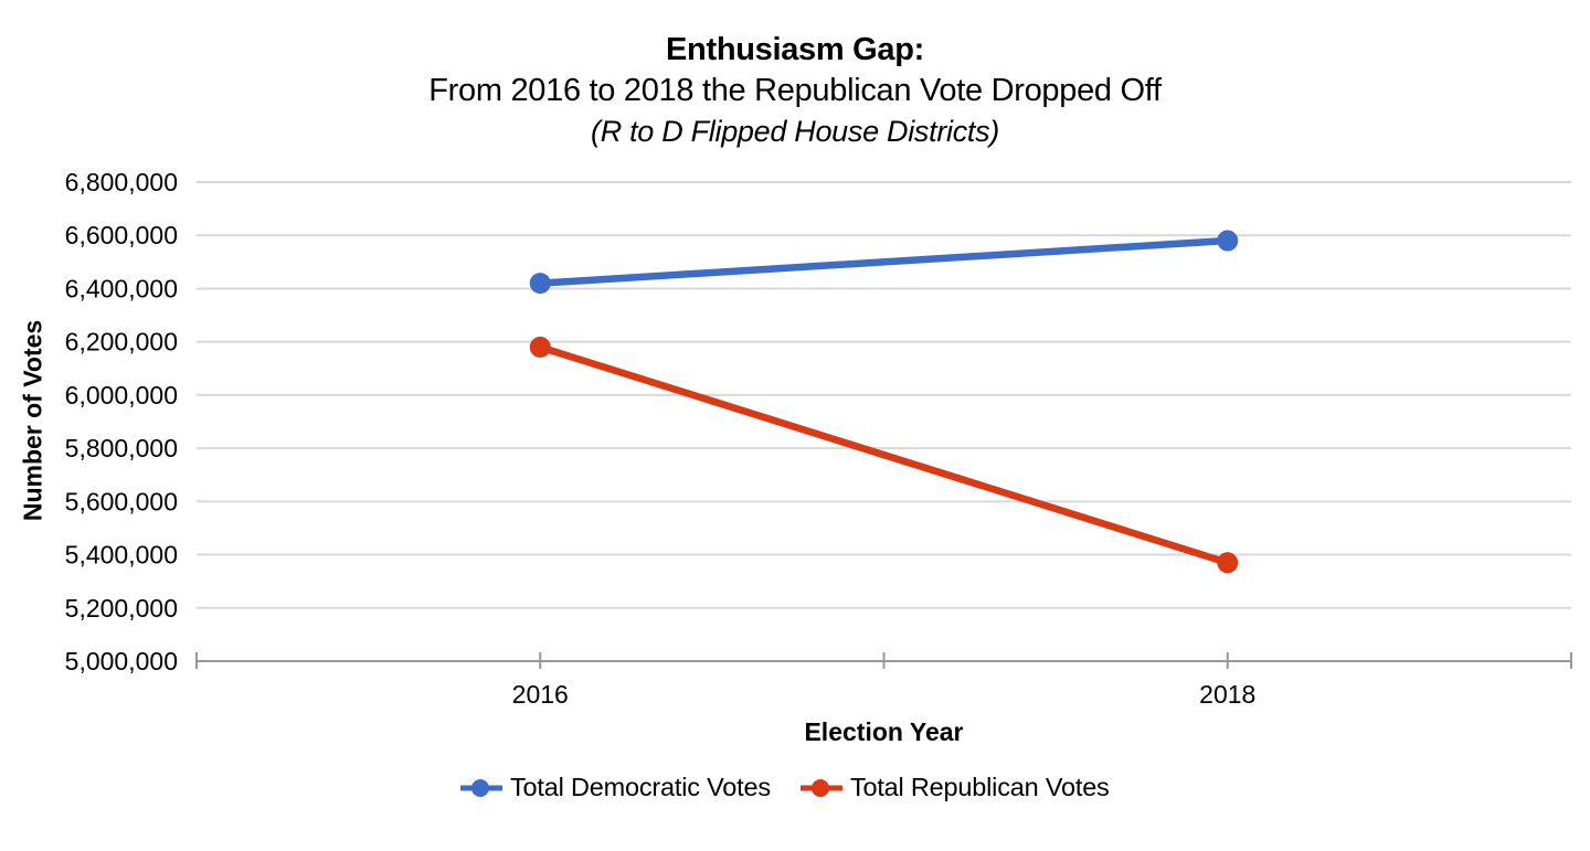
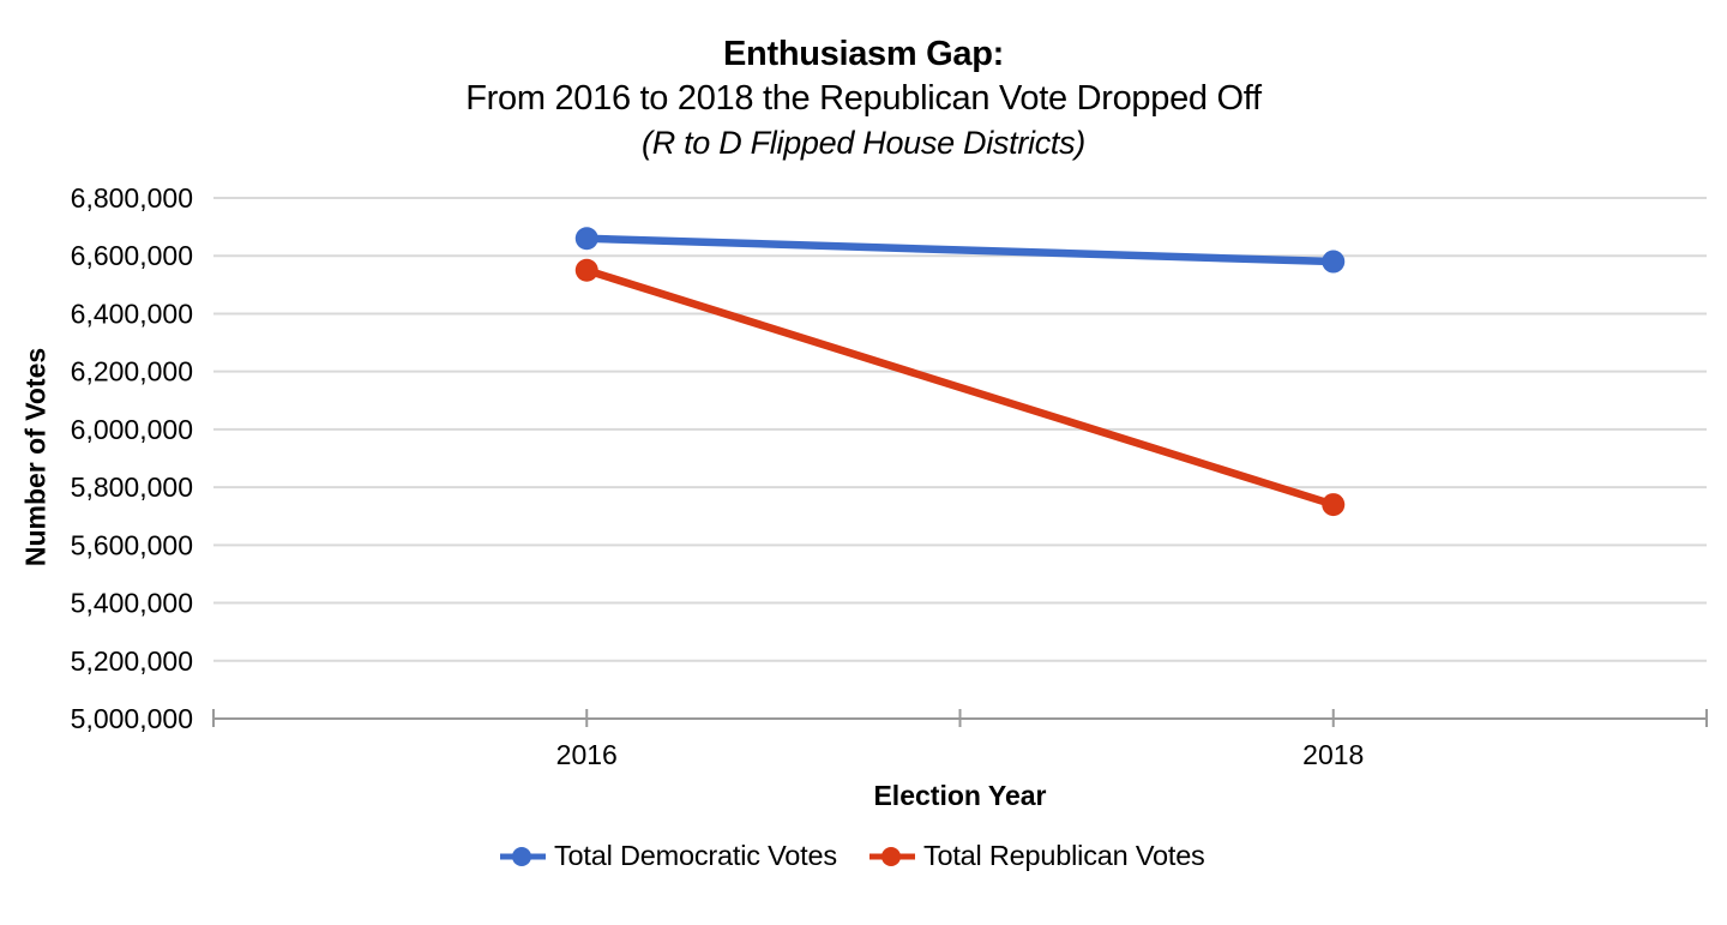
Total Democratic Votes/2016: 6420000 -> 6660000
Total Republican Votes/2016: 6180000 -> 6550000
Total Republican Votes/2018: 5370000 -> 5740000
